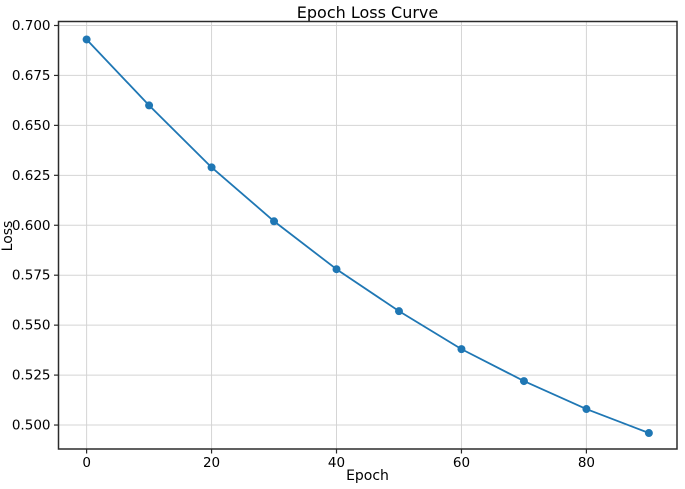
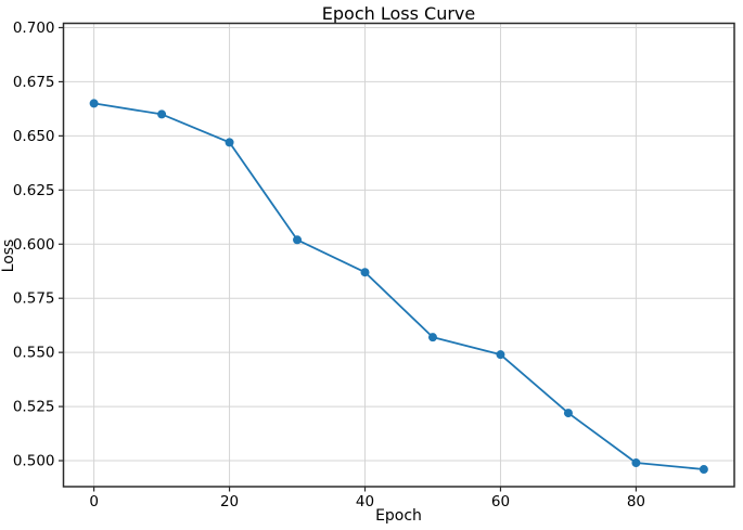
0: 0.693 -> 0.665
20: 0.629 -> 0.647
40: 0.578 -> 0.587
60: 0.538 -> 0.549
80: 0.508 -> 0.499
